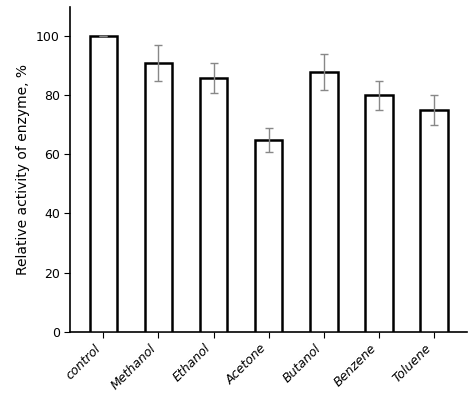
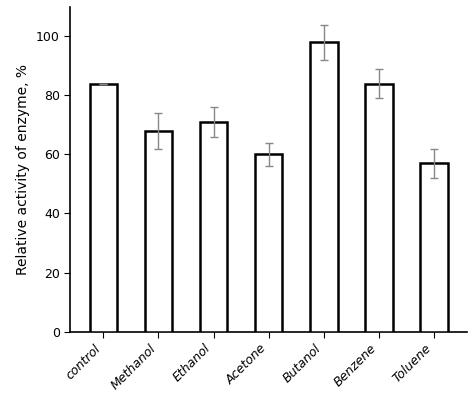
control: 100 -> 84
Methanol: 91 -> 68
Ethanol: 86 -> 71
Acetone: 65 -> 60
Butanol: 88 -> 98
Benzene: 80 -> 84
Toluene: 75 -> 57
